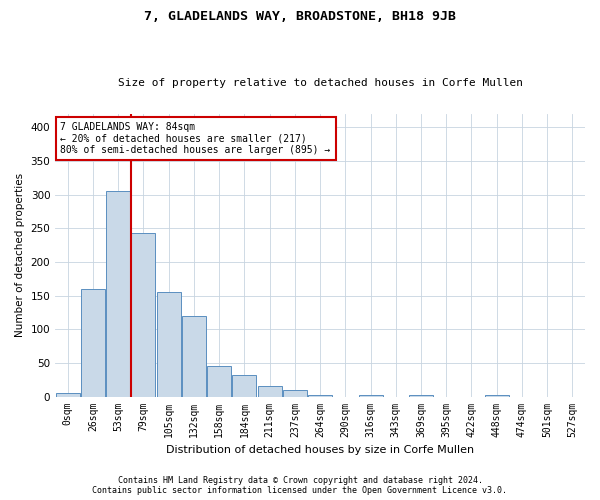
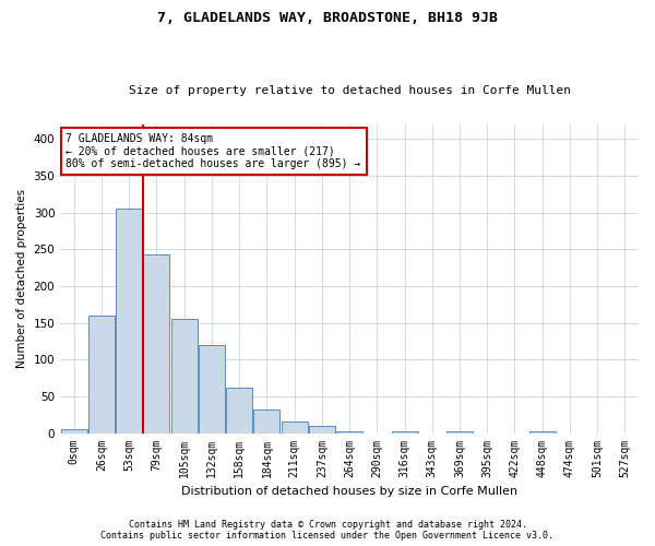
158sqm: 46 -> 62
